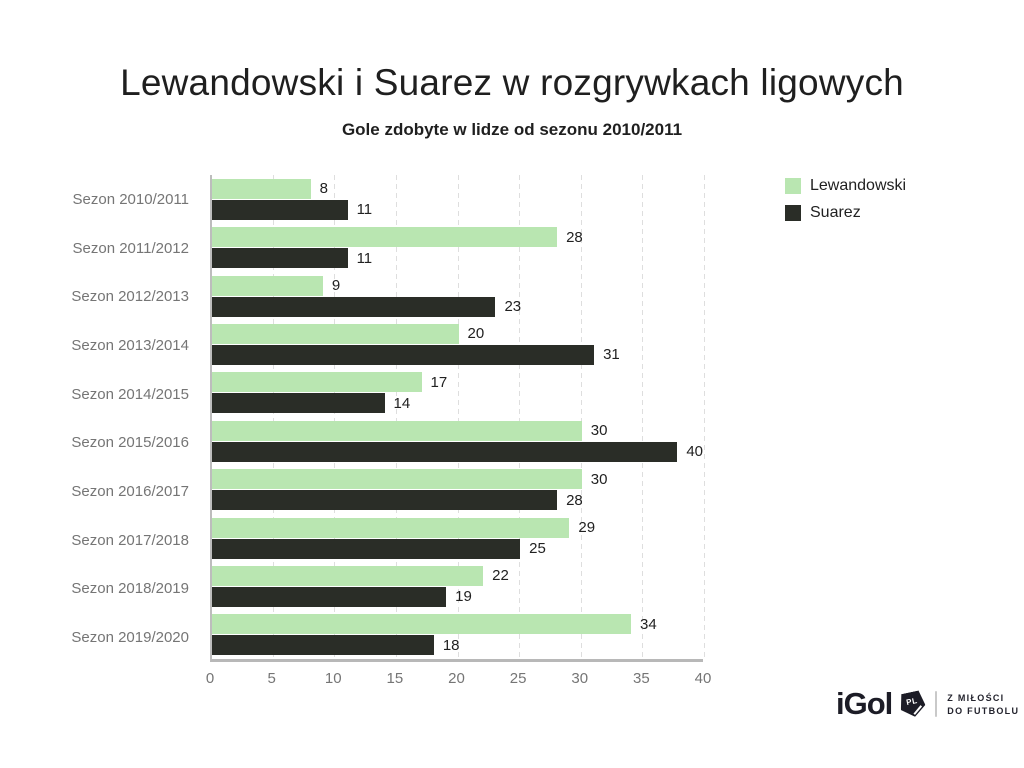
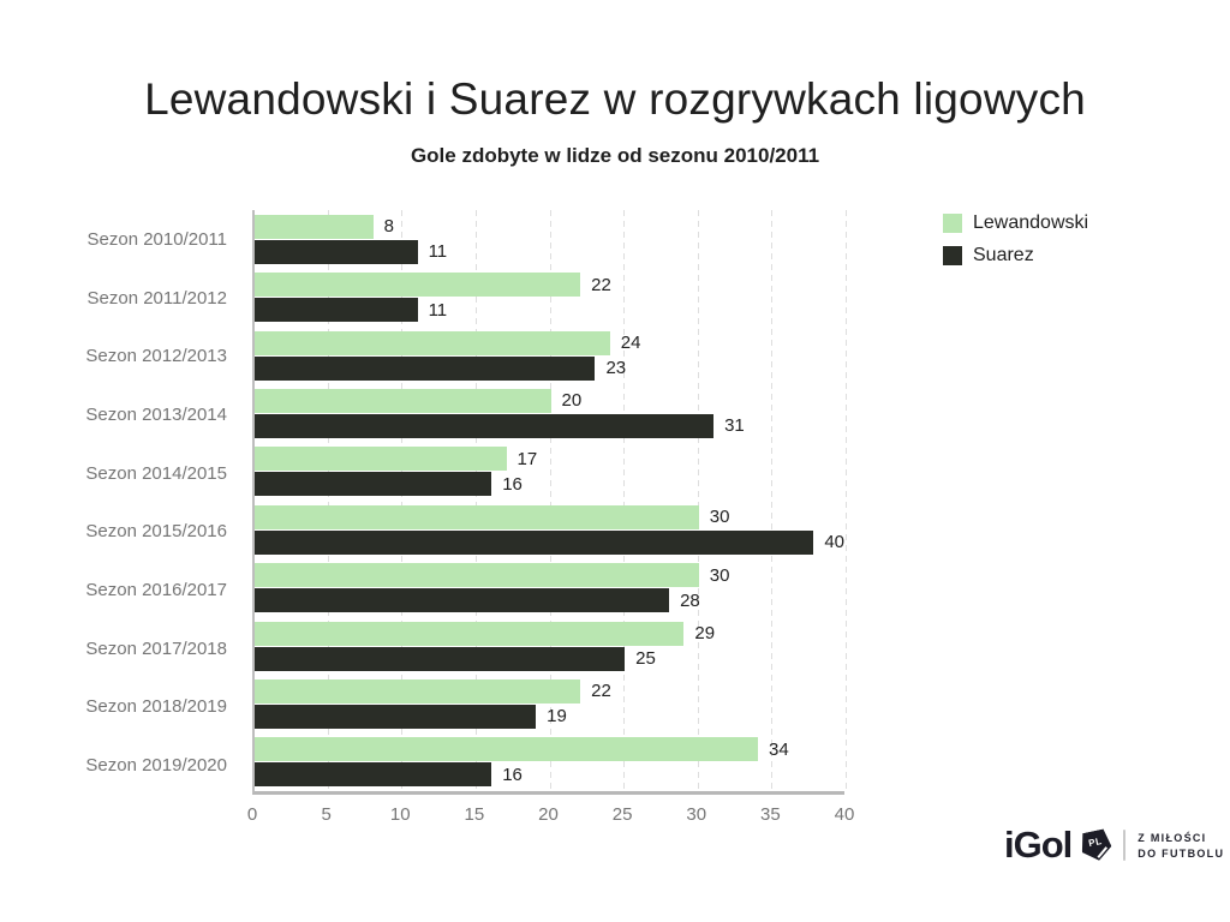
Lewandowski/Sezon 2011/2012: 28 -> 22
Lewandowski/Sezon 2012/2013: 9 -> 24
Suarez/Sezon 2014/2015: 14 -> 16
Suarez/Sezon 2019/2020: 18 -> 16
